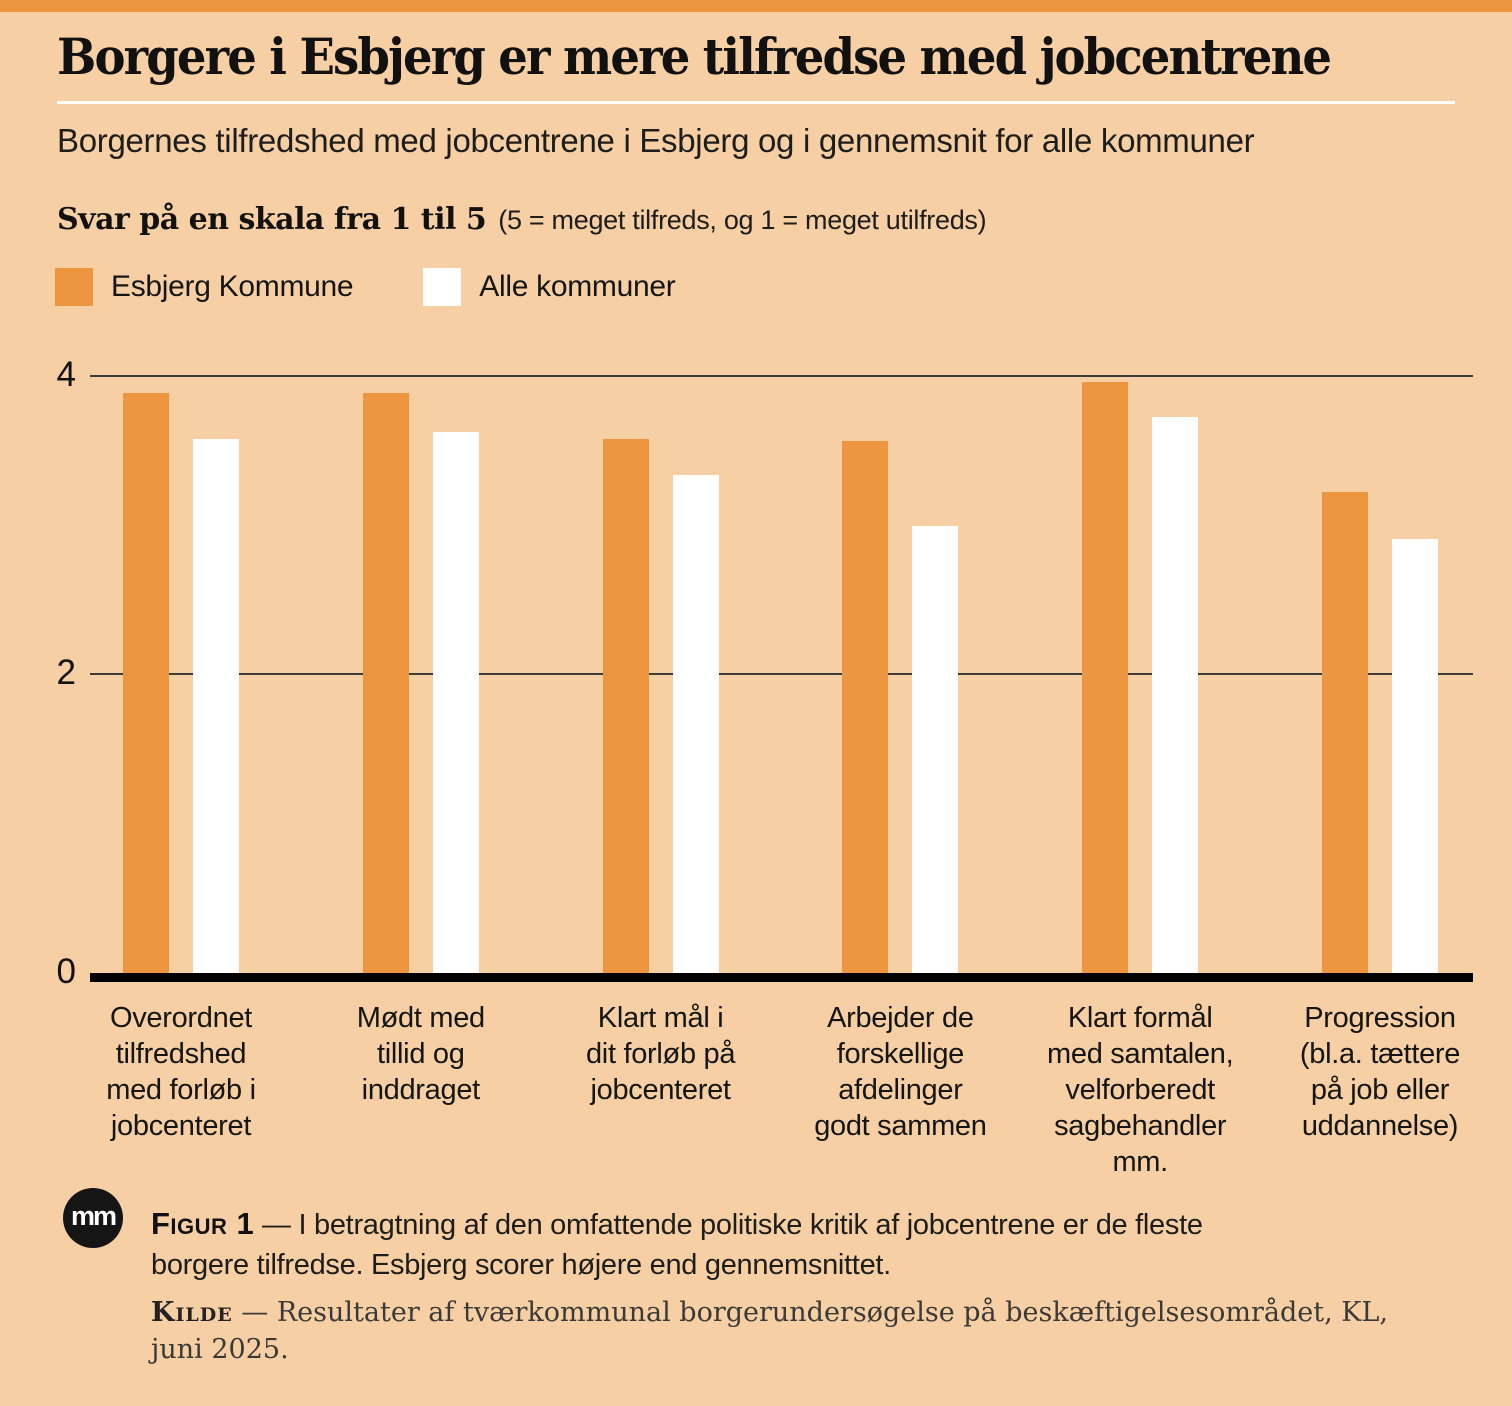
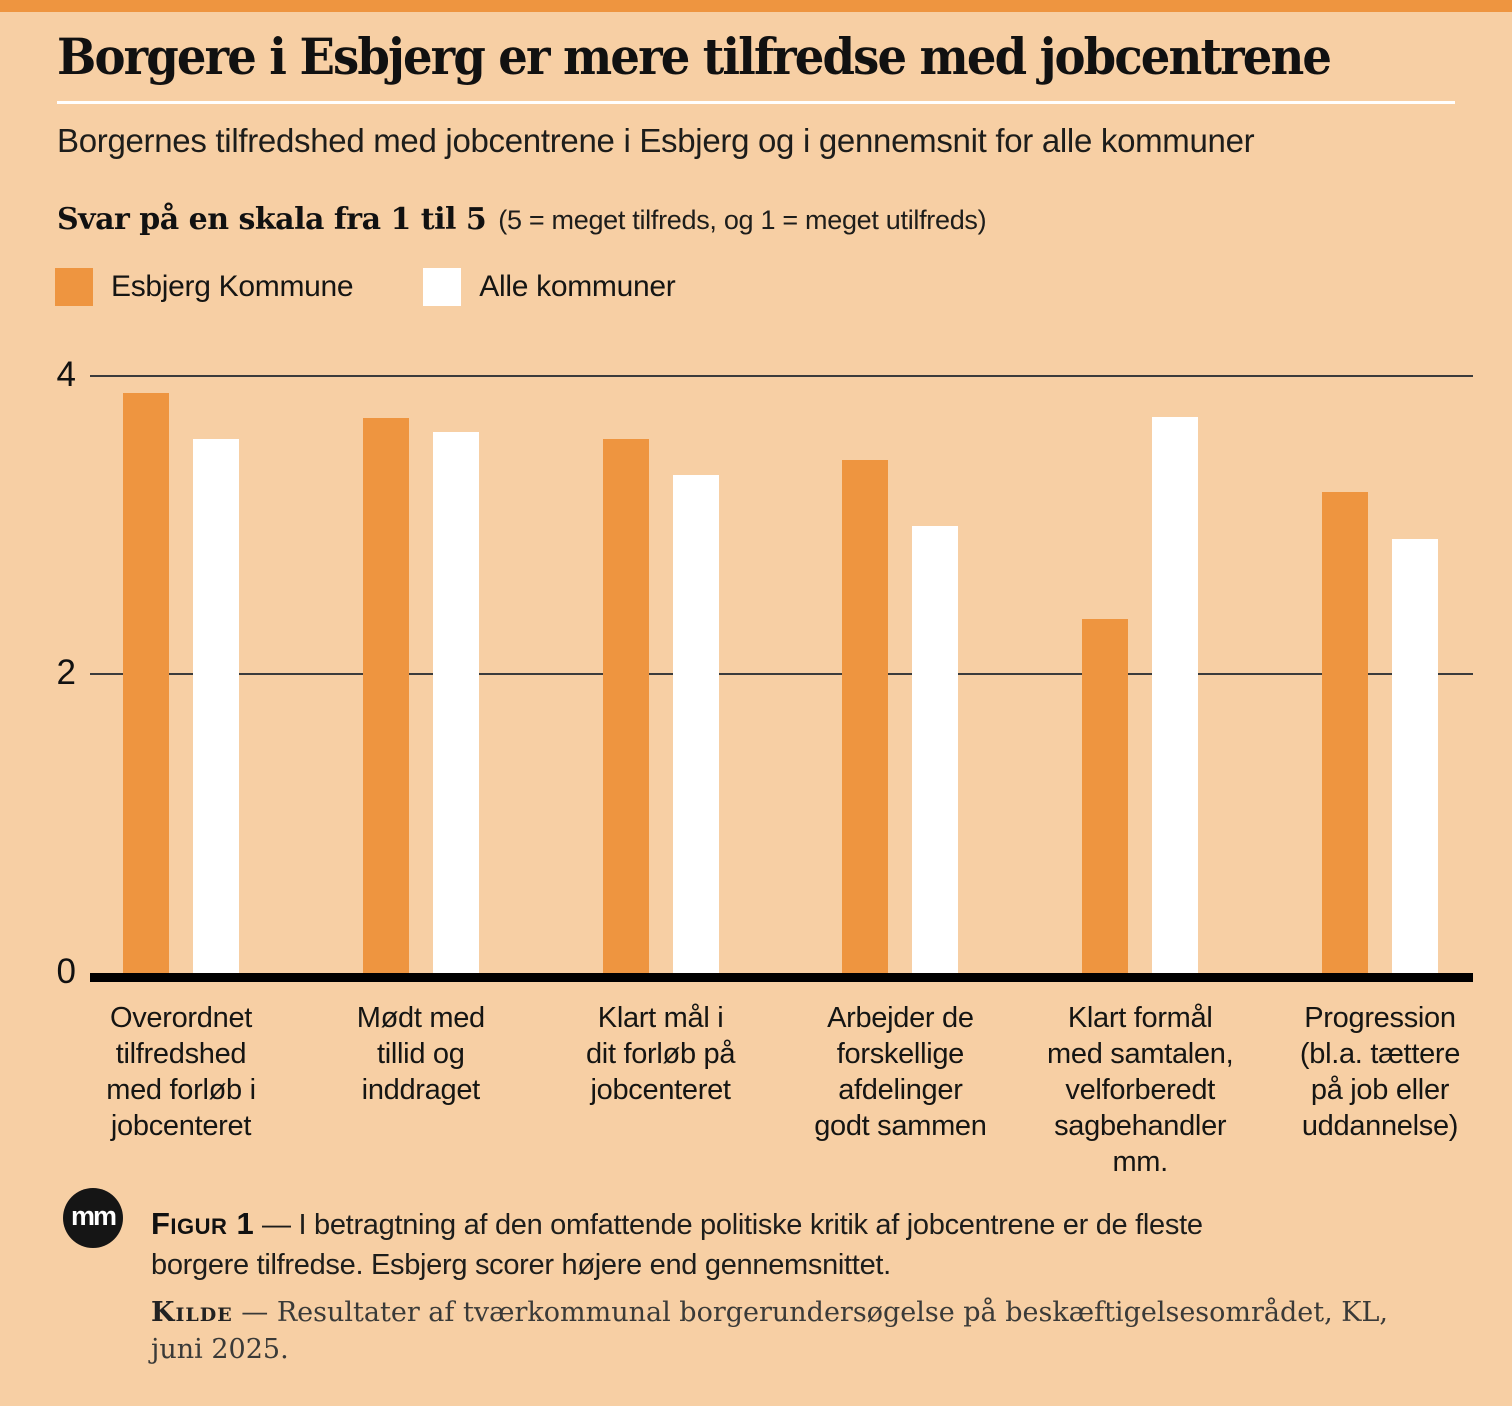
Esbjerg Kommune/Mødt med tillid og inddraget: 3.88 -> 3.71
Esbjerg Kommune/Arbejder de forskellige afdelinger godt sammen: 3.56 -> 3.43
Esbjerg Kommune/Klart formål med samtalen, velforberedt sagbehandler mm.: 3.95 -> 2.37
